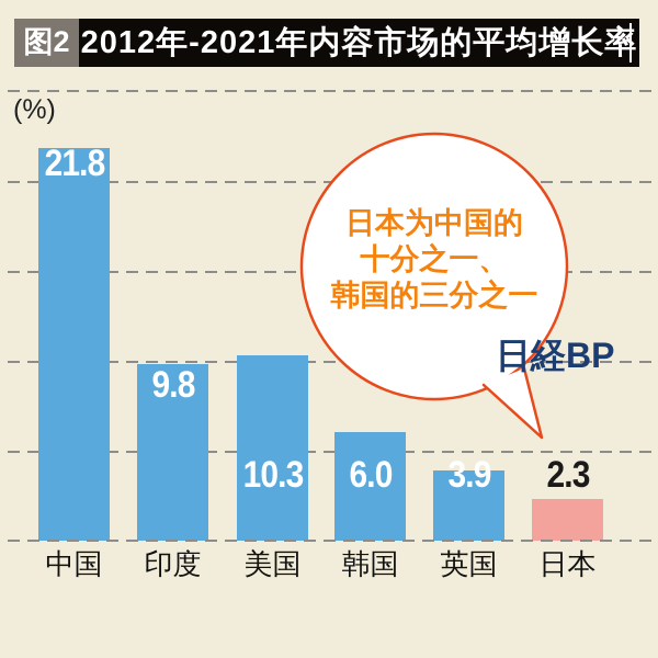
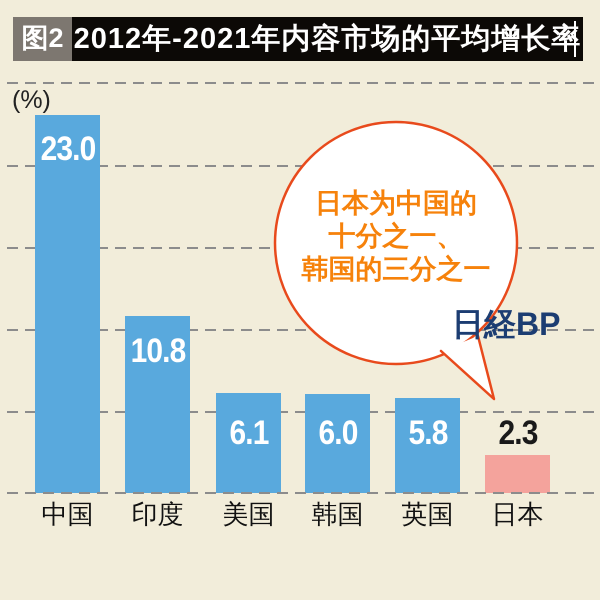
中国: 21.8 -> 23.0
印度: 9.8 -> 10.8
美国: 10.3 -> 6.1
英国: 3.9 -> 5.8
